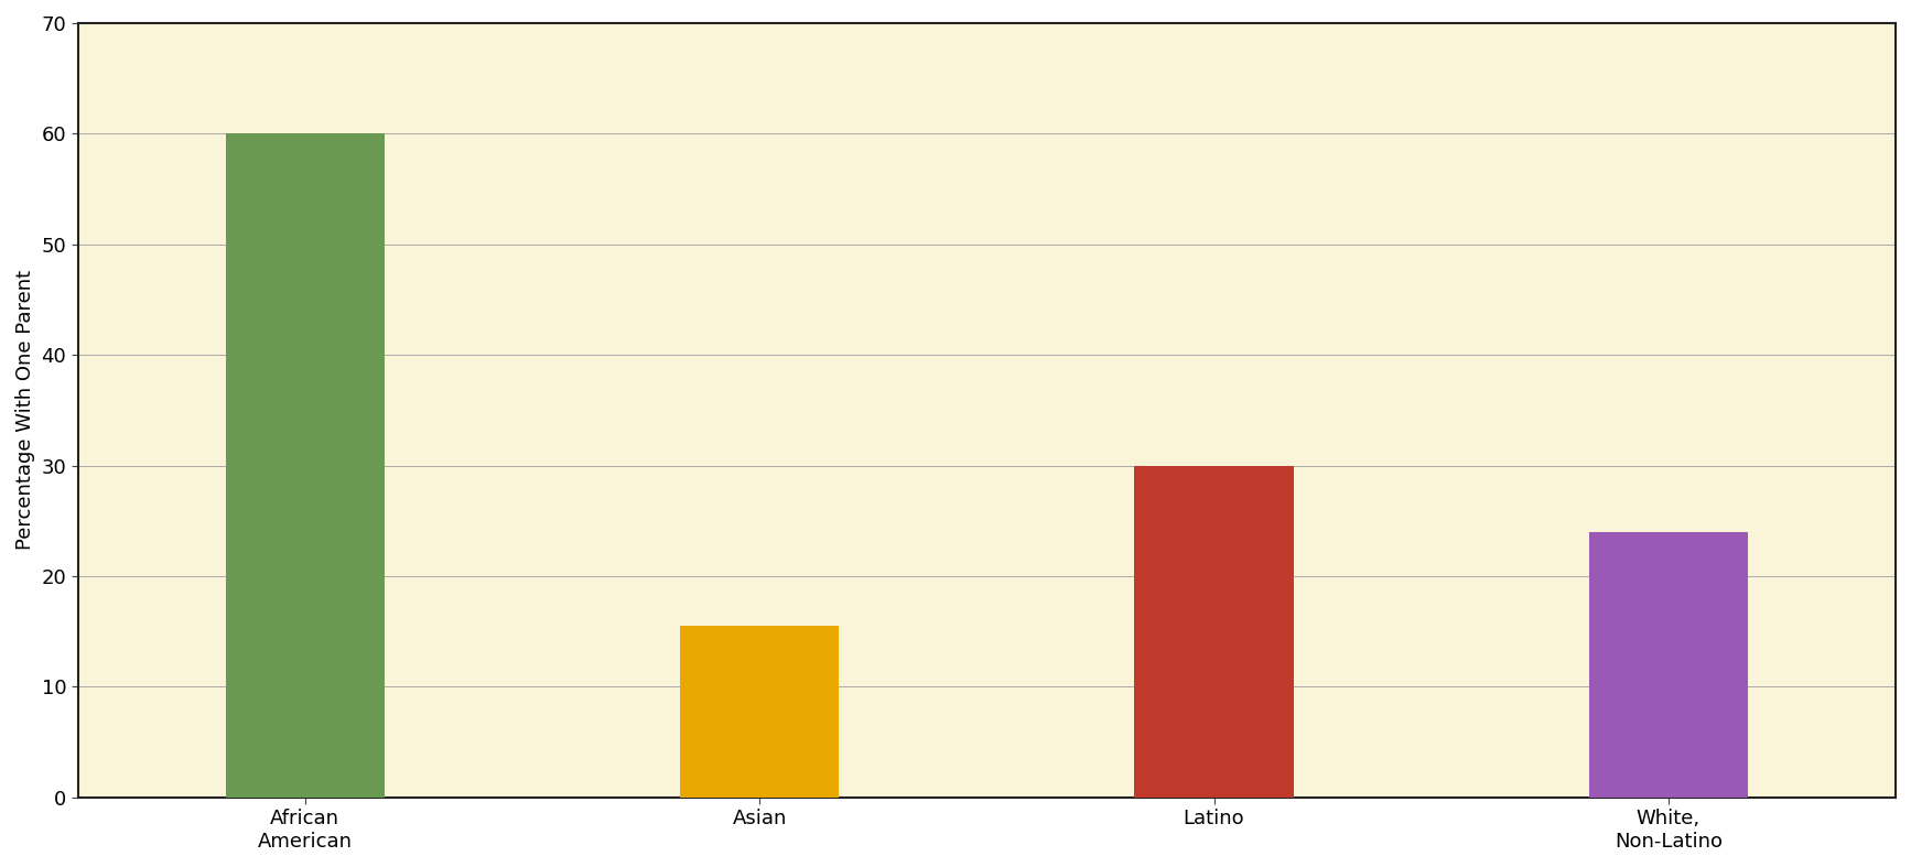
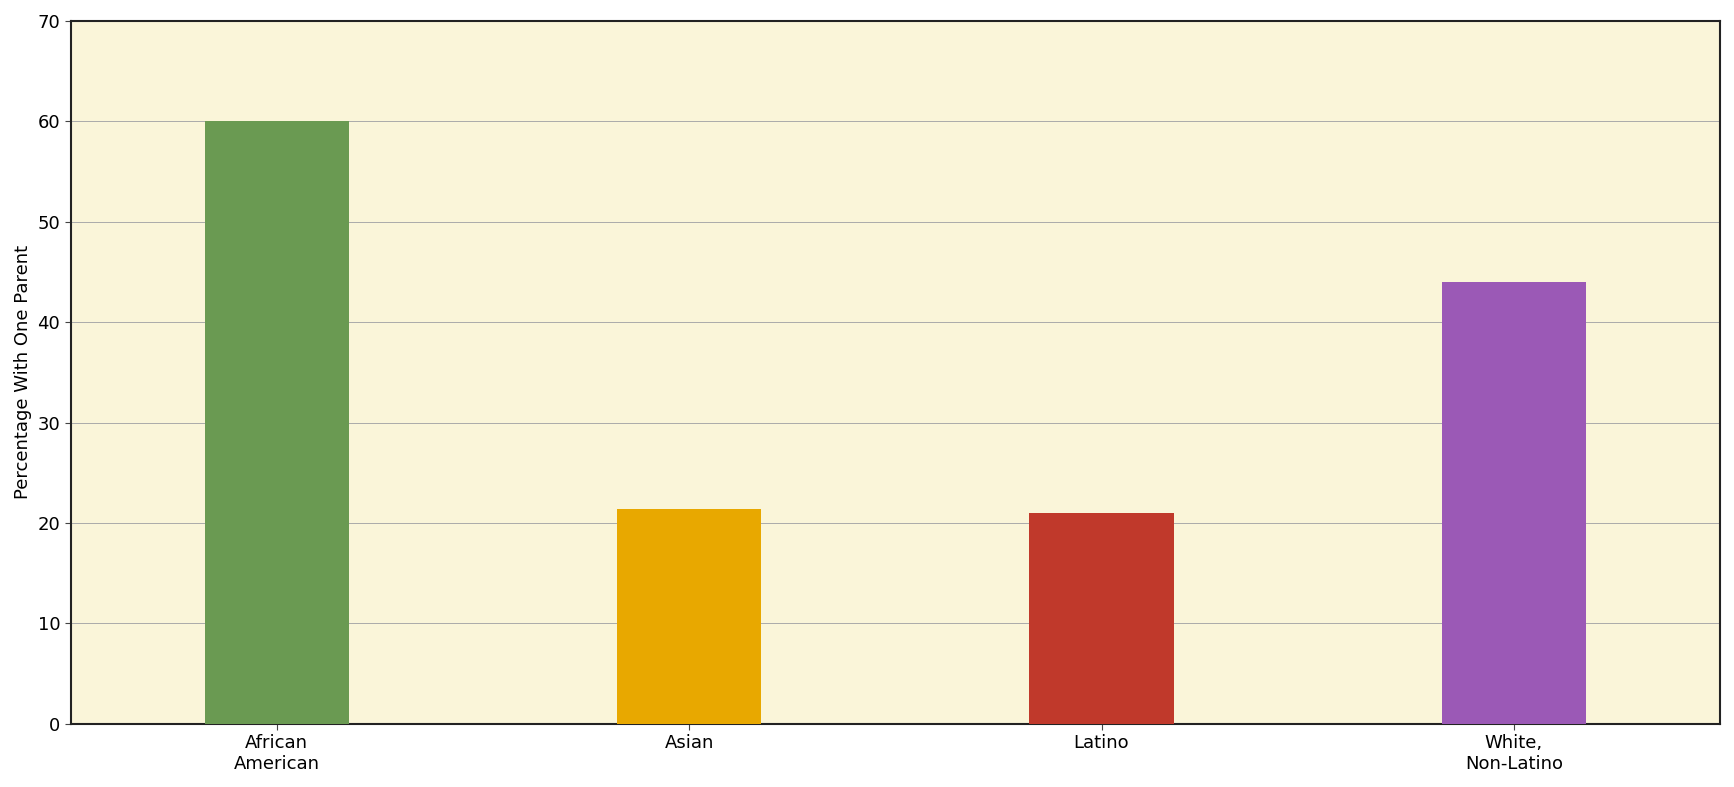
Asian: 15.5 -> 21.4
Latino: 30.0 -> 21.0
White, Non-Latino: 24.0 -> 44.0
